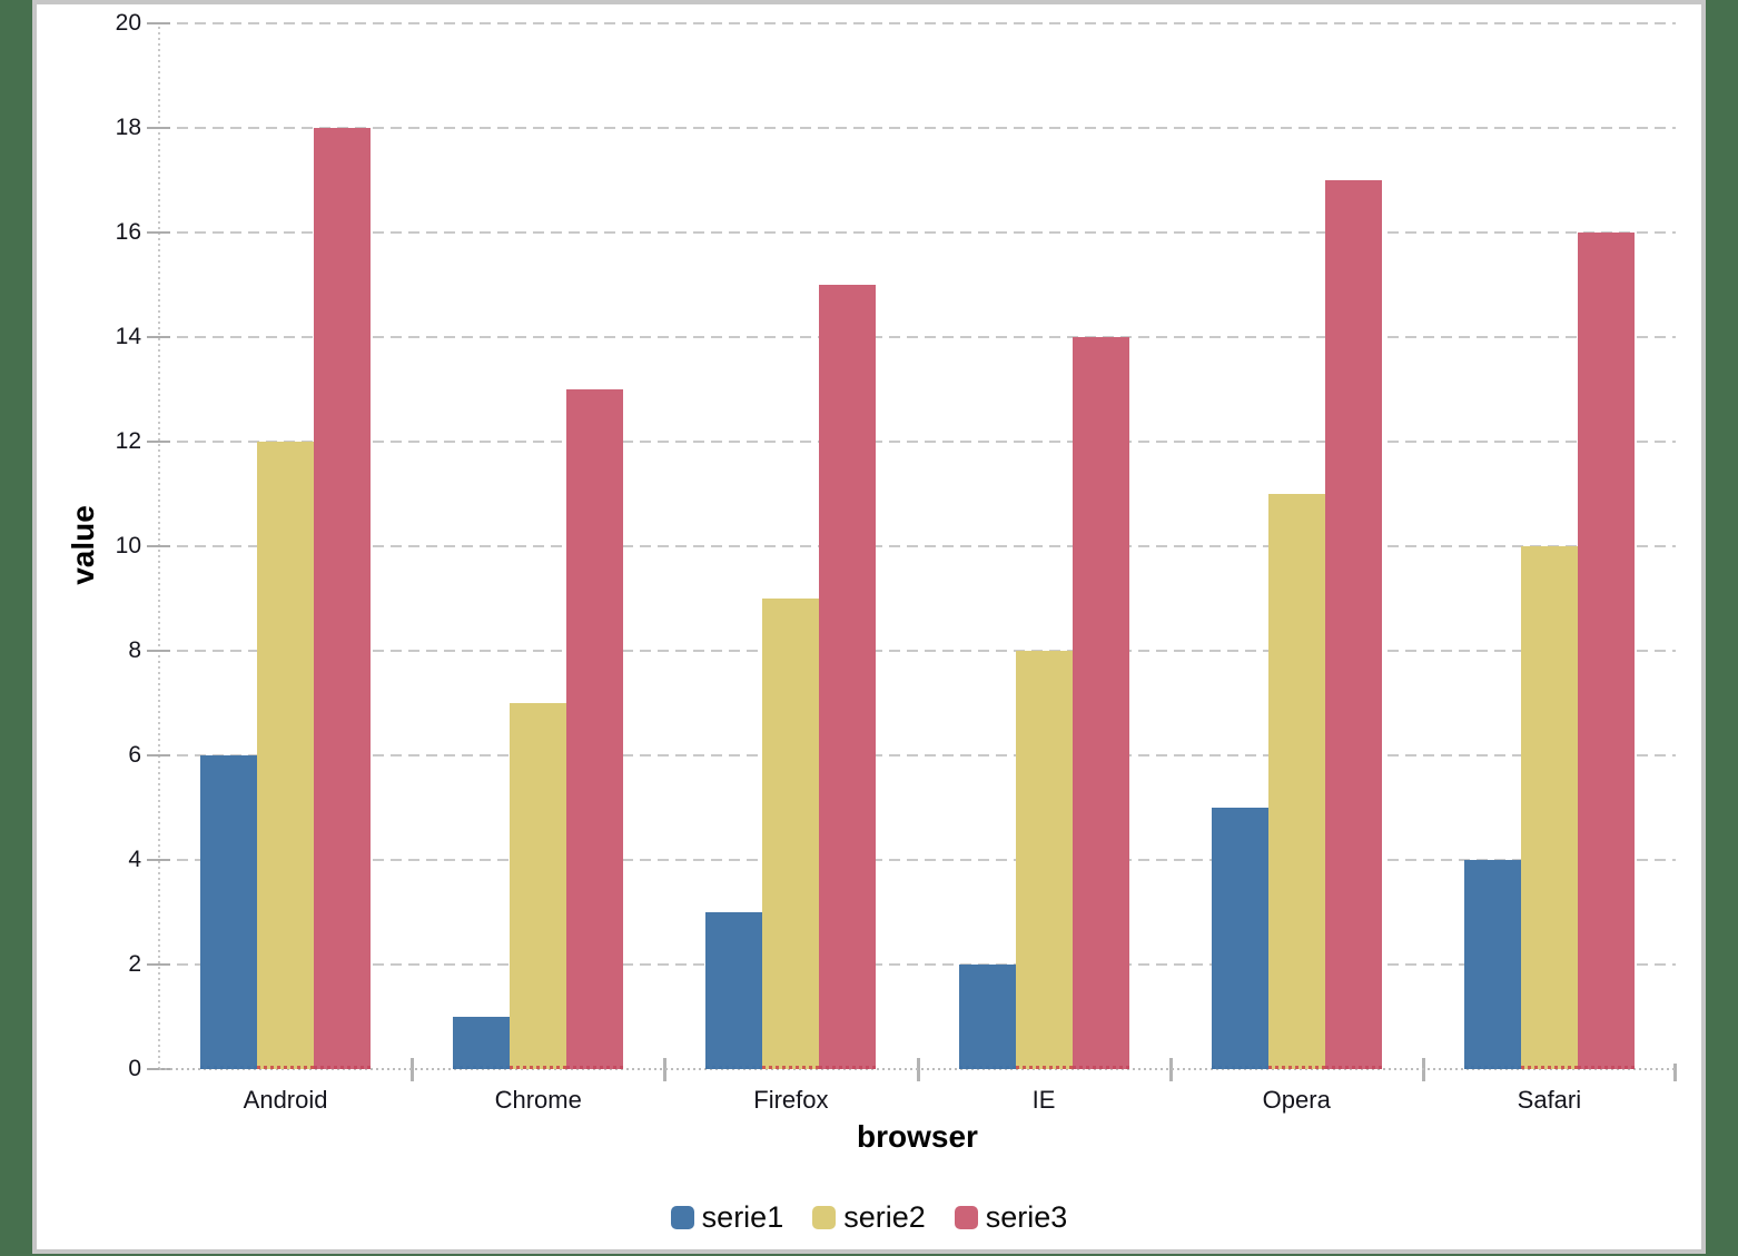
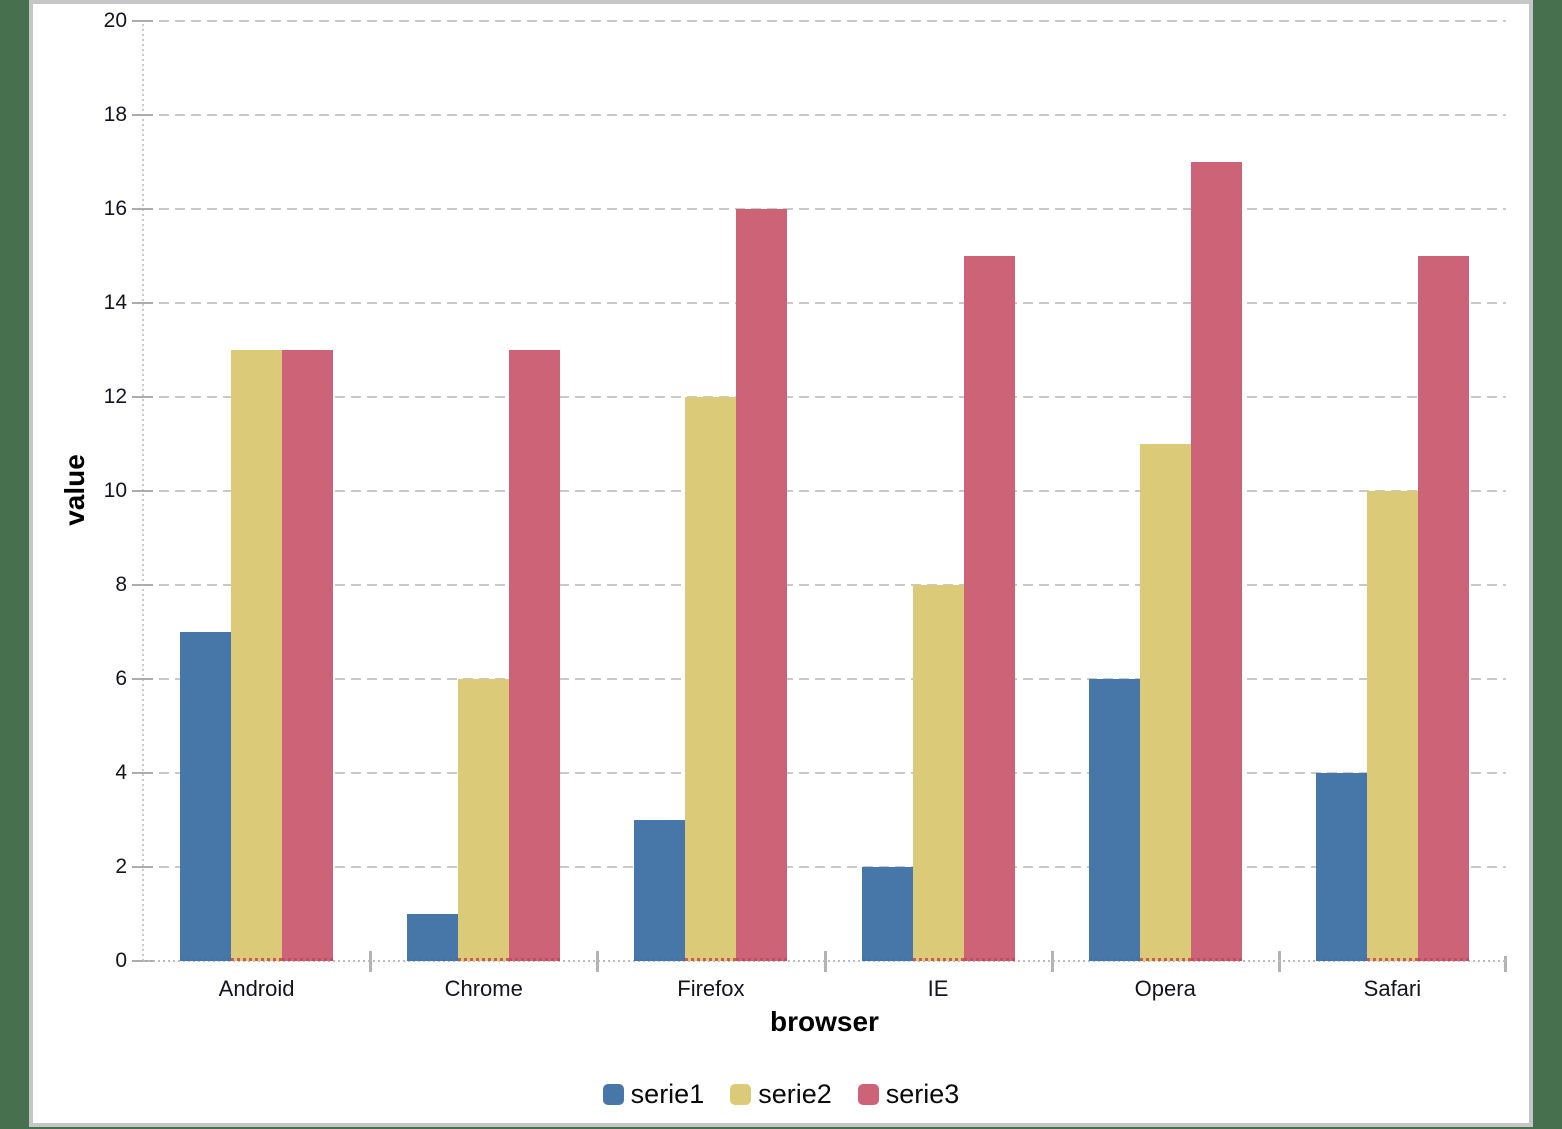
serie1/Android: 6 -> 7
serie2/Android: 12 -> 13
serie3/Android: 18 -> 13
serie2/Chrome: 7 -> 6
serie2/Firefox: 9 -> 12
serie3/Firefox: 15 -> 16
serie3/IE: 14 -> 15
serie1/Opera: 5 -> 6
serie3/Safari: 16 -> 15
